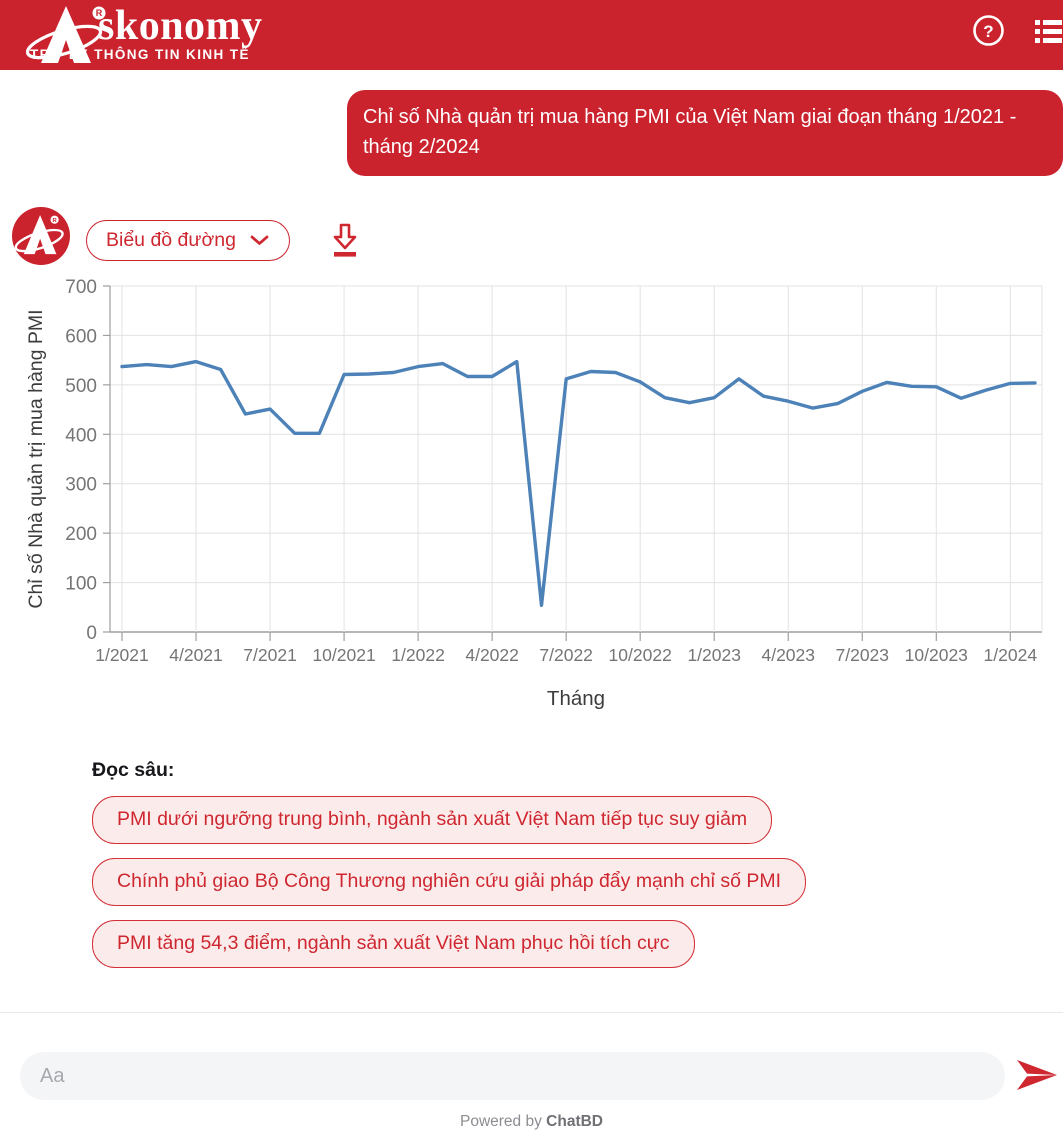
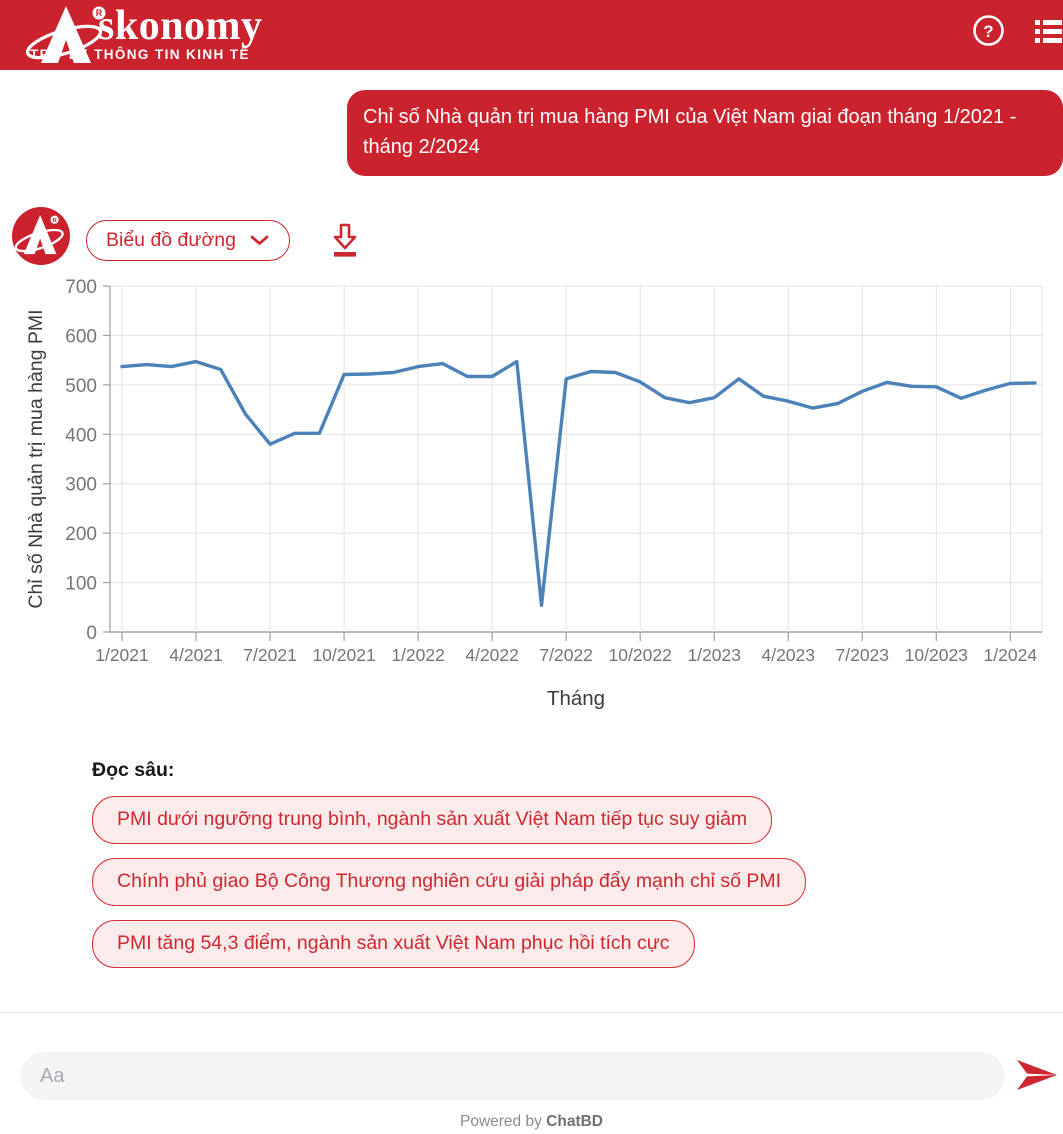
7/2021: 450 -> 380
